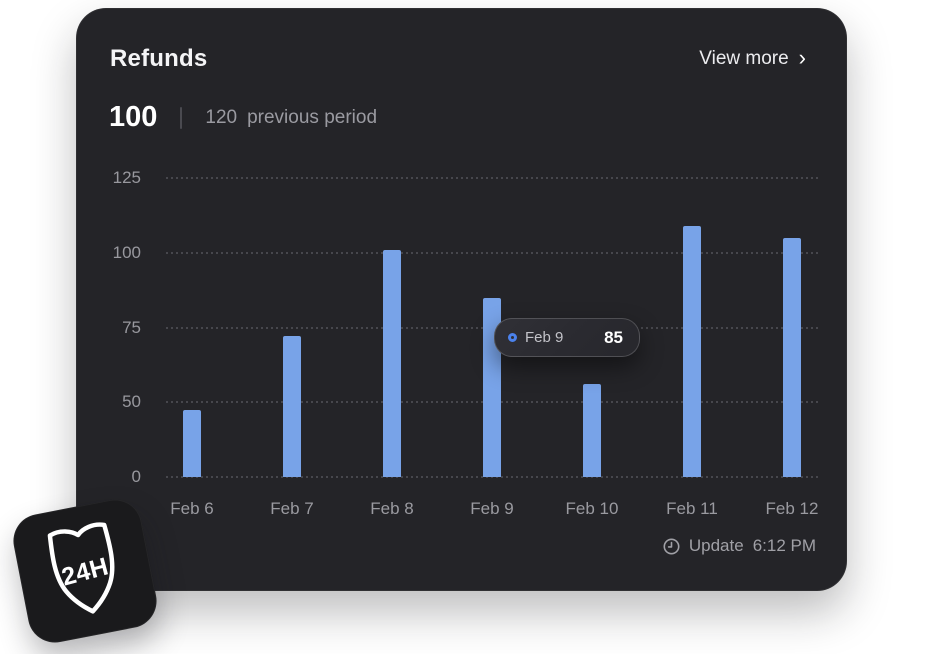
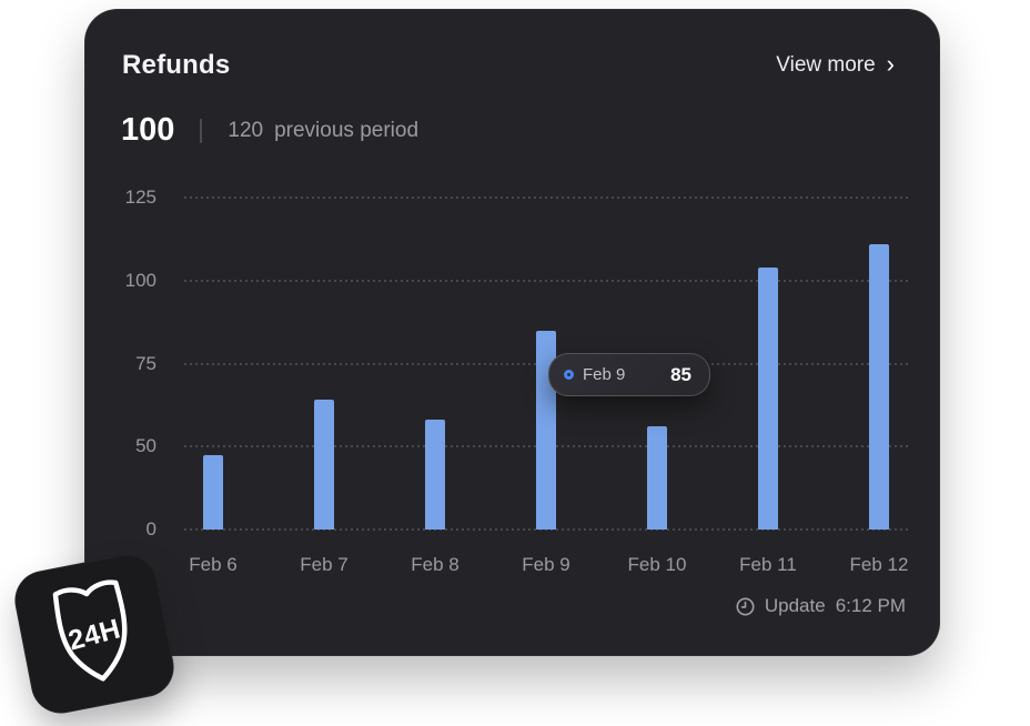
Feb 7: 72 -> 64
Feb 8: 101 -> 58
Feb 11: 109 -> 104
Feb 12: 105 -> 111
